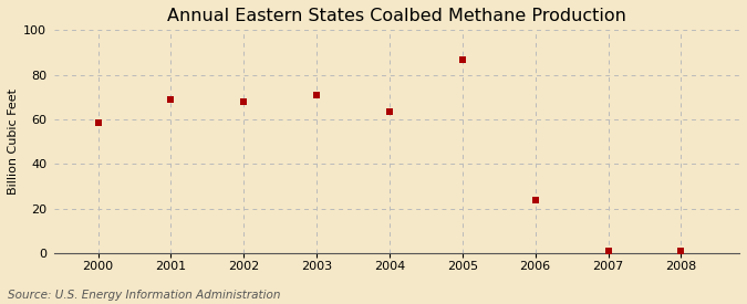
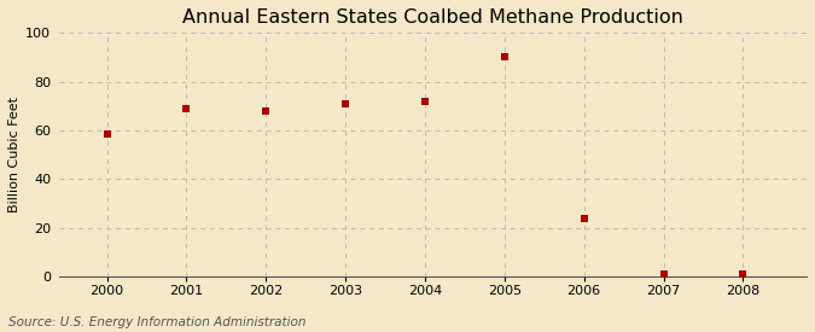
2004: 63.5 -> 72.0
2005: 87.0 -> 90.0
